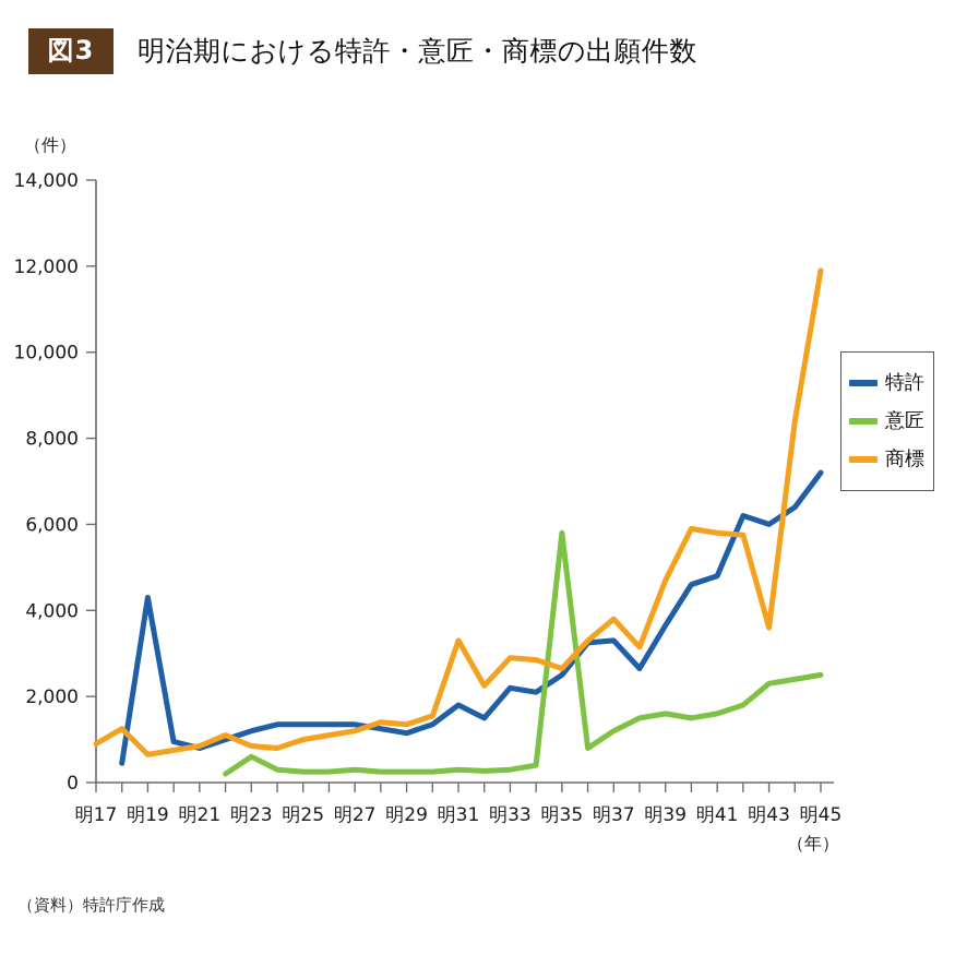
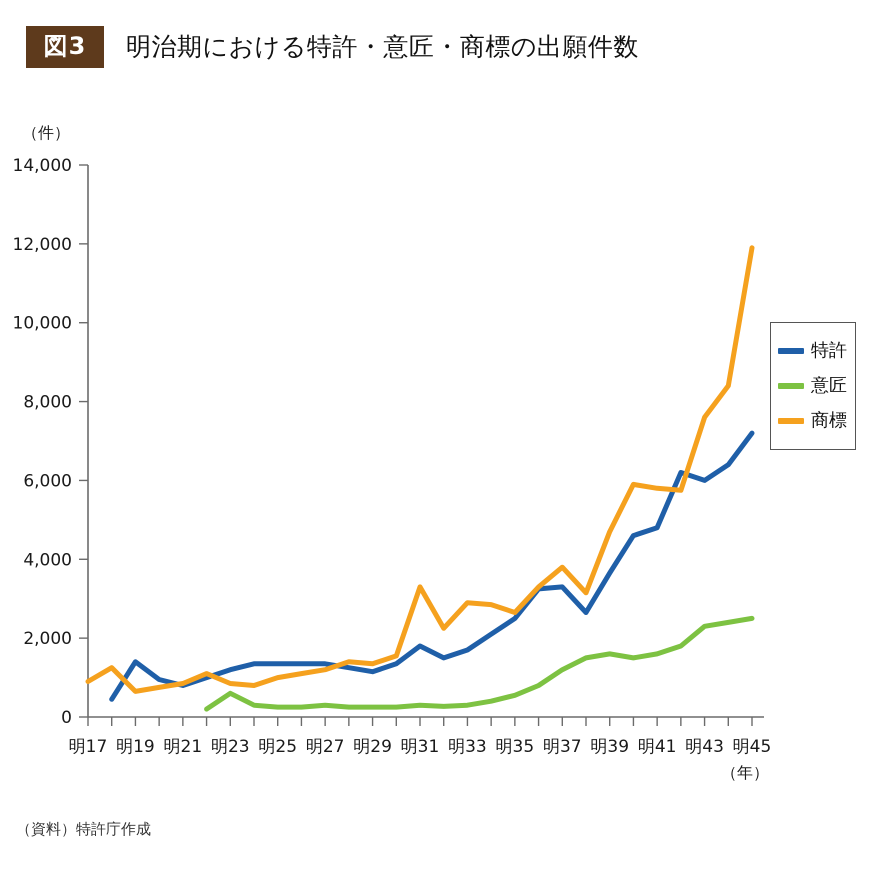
特許/明19: 4300 -> 1400
特許/明33: 2200 -> 1700
意匠/明35: 5800 -> 600
商標/明43: 3600 -> 7600
